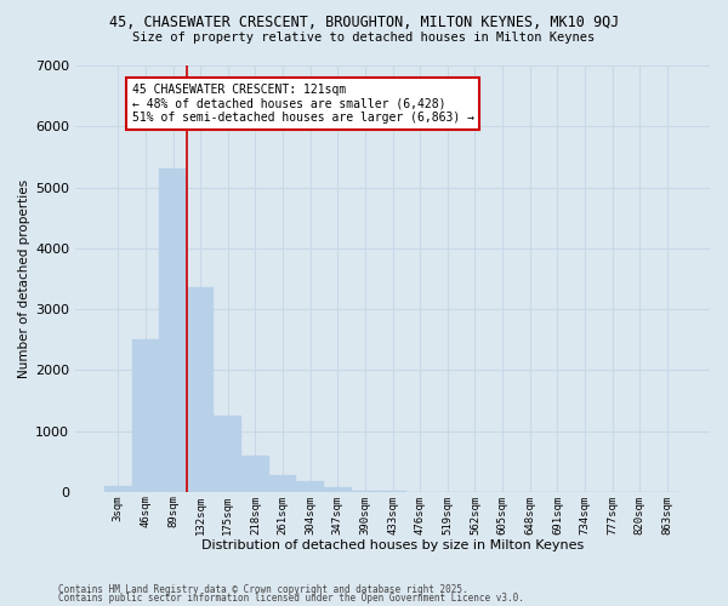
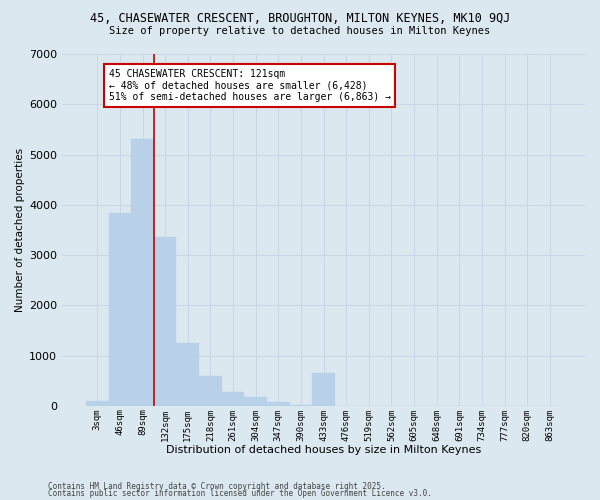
46sqm: 2500 -> 3840
433sqm: 10 -> 660
